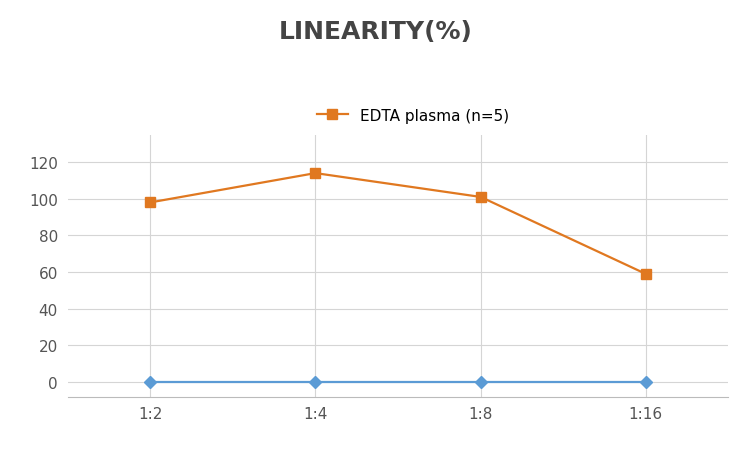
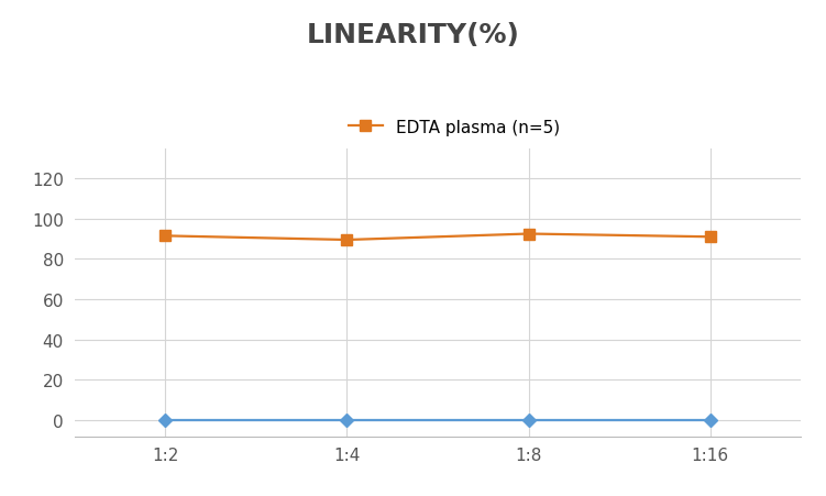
EDTA plasma (n=5)/1:2: 98 -> 92
EDTA plasma (n=5)/1:4: 114 -> 90
EDTA plasma (n=5)/1:8: 101 -> 92
EDTA plasma (n=5)/1:16: 59 -> 91
